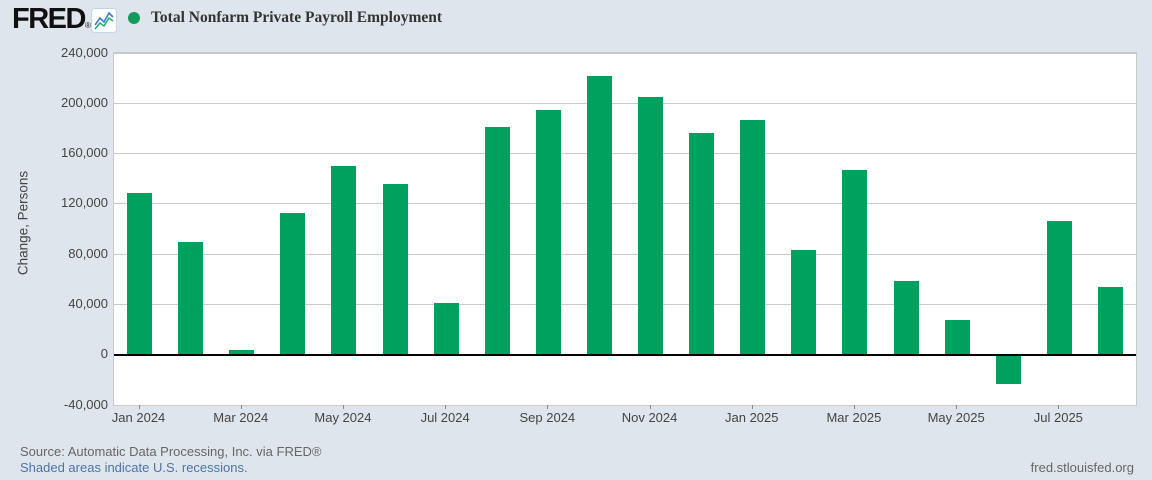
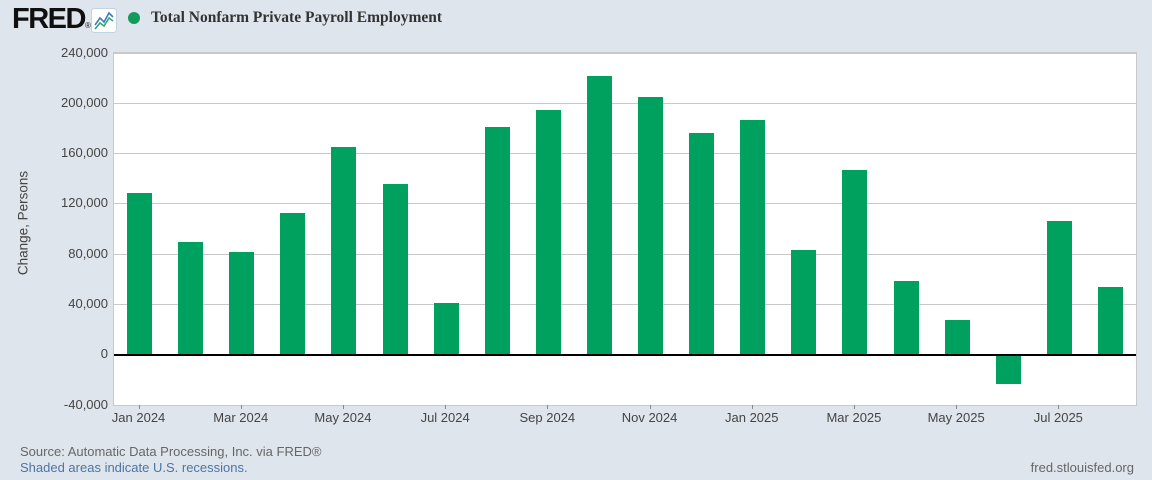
Mar 2024: 4000 -> 82000
May 2024: 150000 -> 165000
